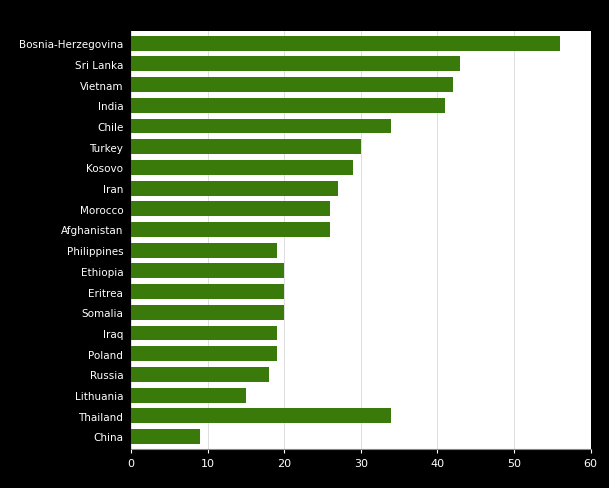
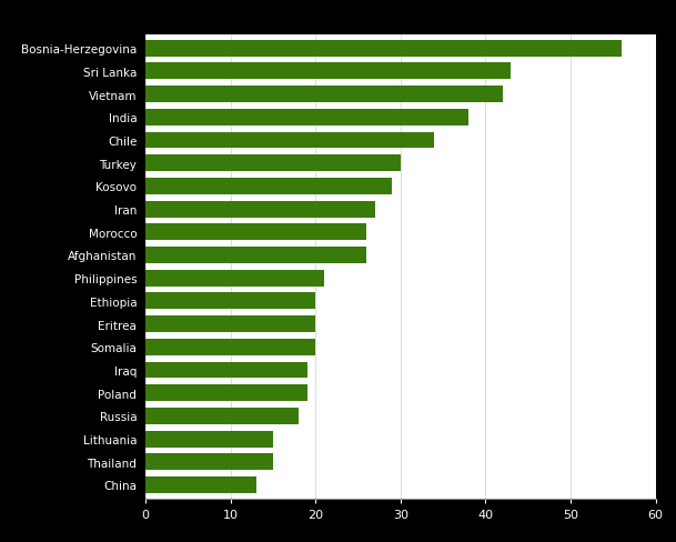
India: 41 -> 38
Philippines: 19 -> 21
Thailand: 34 -> 15
China: 9 -> 13
